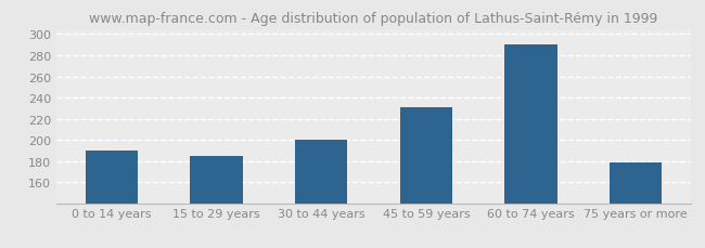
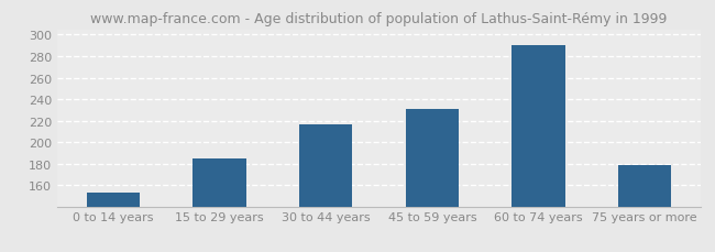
0 to 14 years: 190 -> 153
30 to 44 years: 200 -> 216
